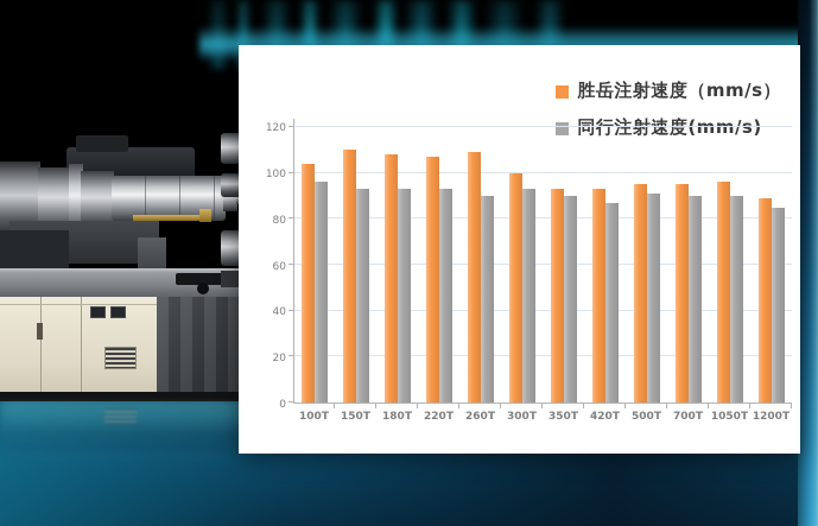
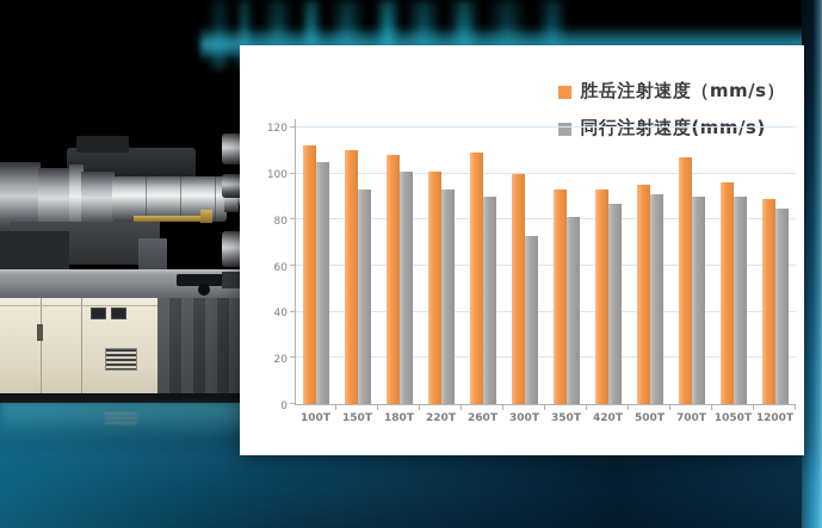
胜岳注射速度（mm/s）/100T: 104 -> 112
同行注射速度(mm/s)/100T: 96 -> 105
同行注射速度(mm/s)/180T: 93 -> 101
胜岳注射速度（mm/s）/220T: 107 -> 101
同行注射速度(mm/s)/300T: 93 -> 73
同行注射速度(mm/s)/350T: 90 -> 81
胜岳注射速度（mm/s）/700T: 95 -> 107
